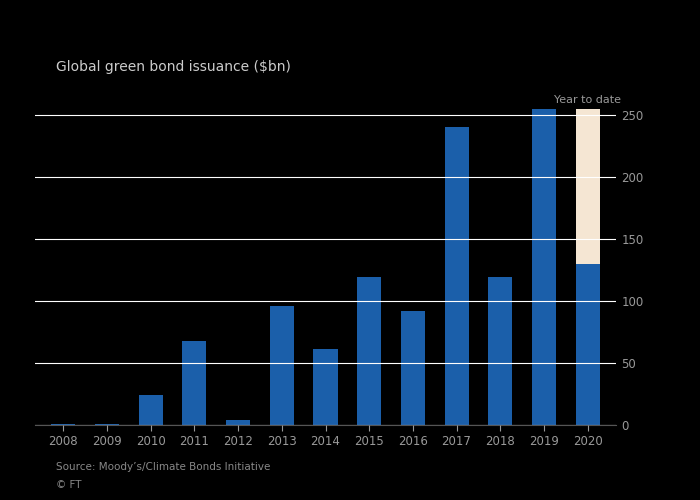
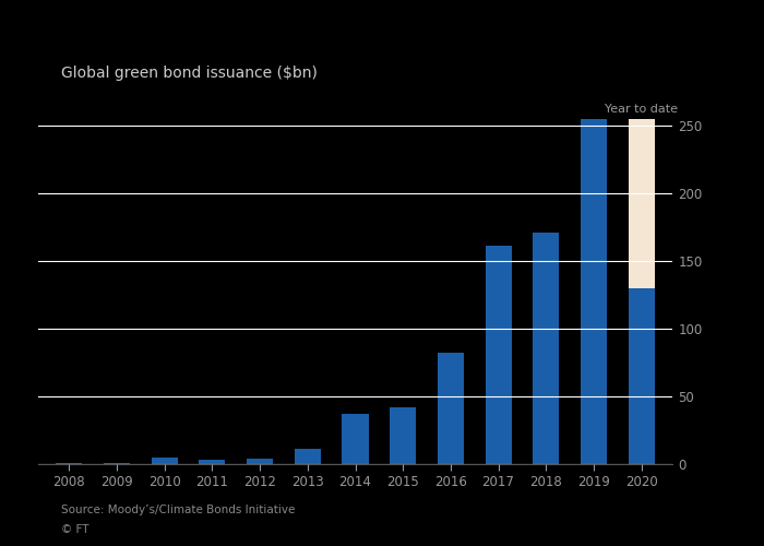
2010: 24 -> 5
2011: 68 -> 3
2013: 96 -> 11
2014: 61 -> 37
2015: 119 -> 42
2016: 92 -> 82
2017: 240 -> 161
2018: 119 -> 171
